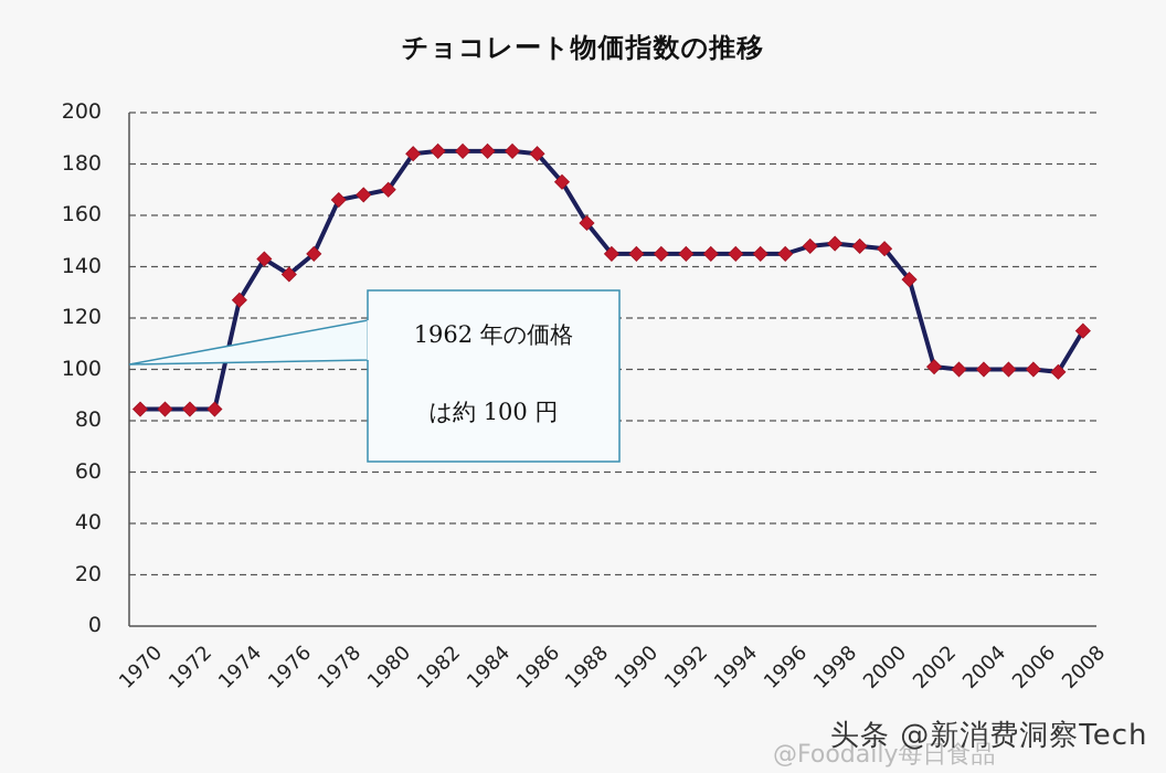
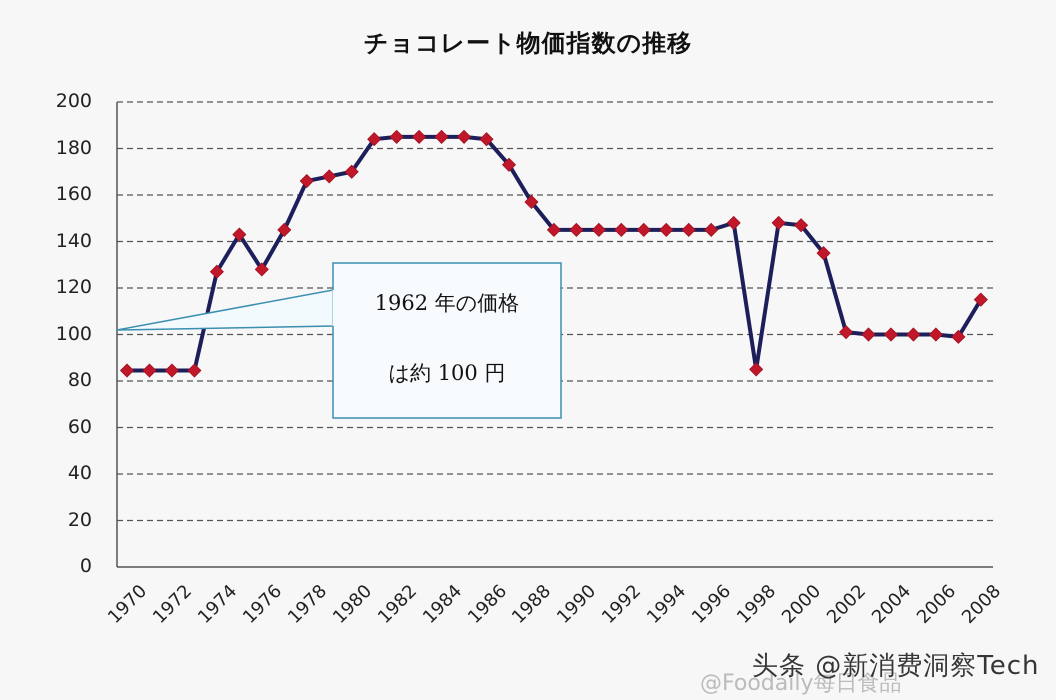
1976: 137 -> 128
1998: 149 -> 85
